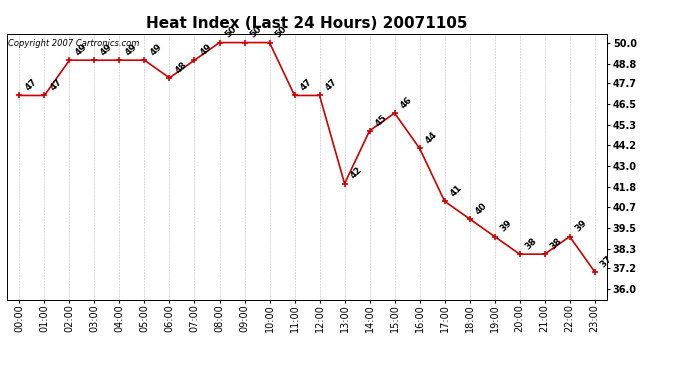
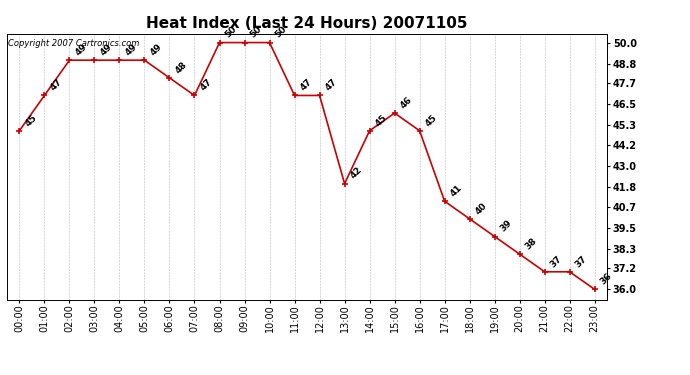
00:00: 47 -> 45
07:00: 49 -> 47
16:00: 44 -> 45
21:00: 38 -> 37
22:00: 39 -> 37
23:00: 37 -> 36
